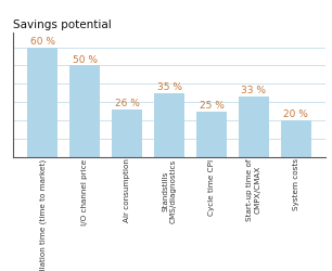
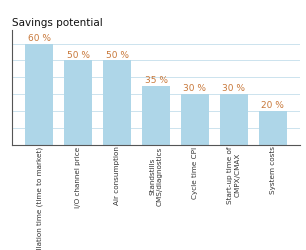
Air consumption: 26 -> 50
Cycle time CPI: 25 -> 30
Start-up time of CMPX/CMAX: 33 -> 30
